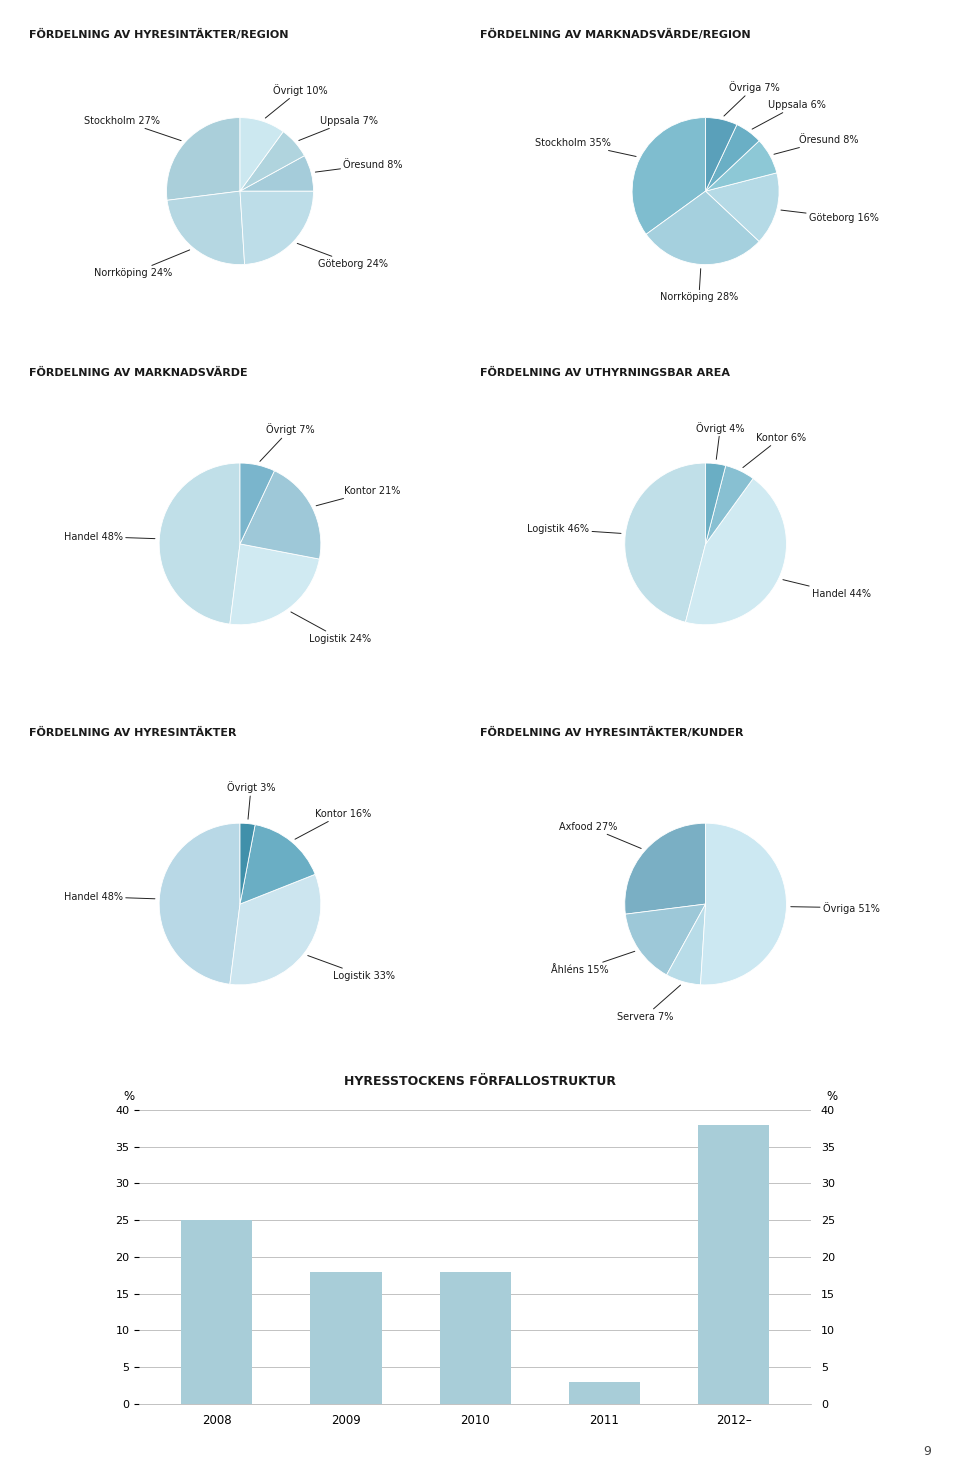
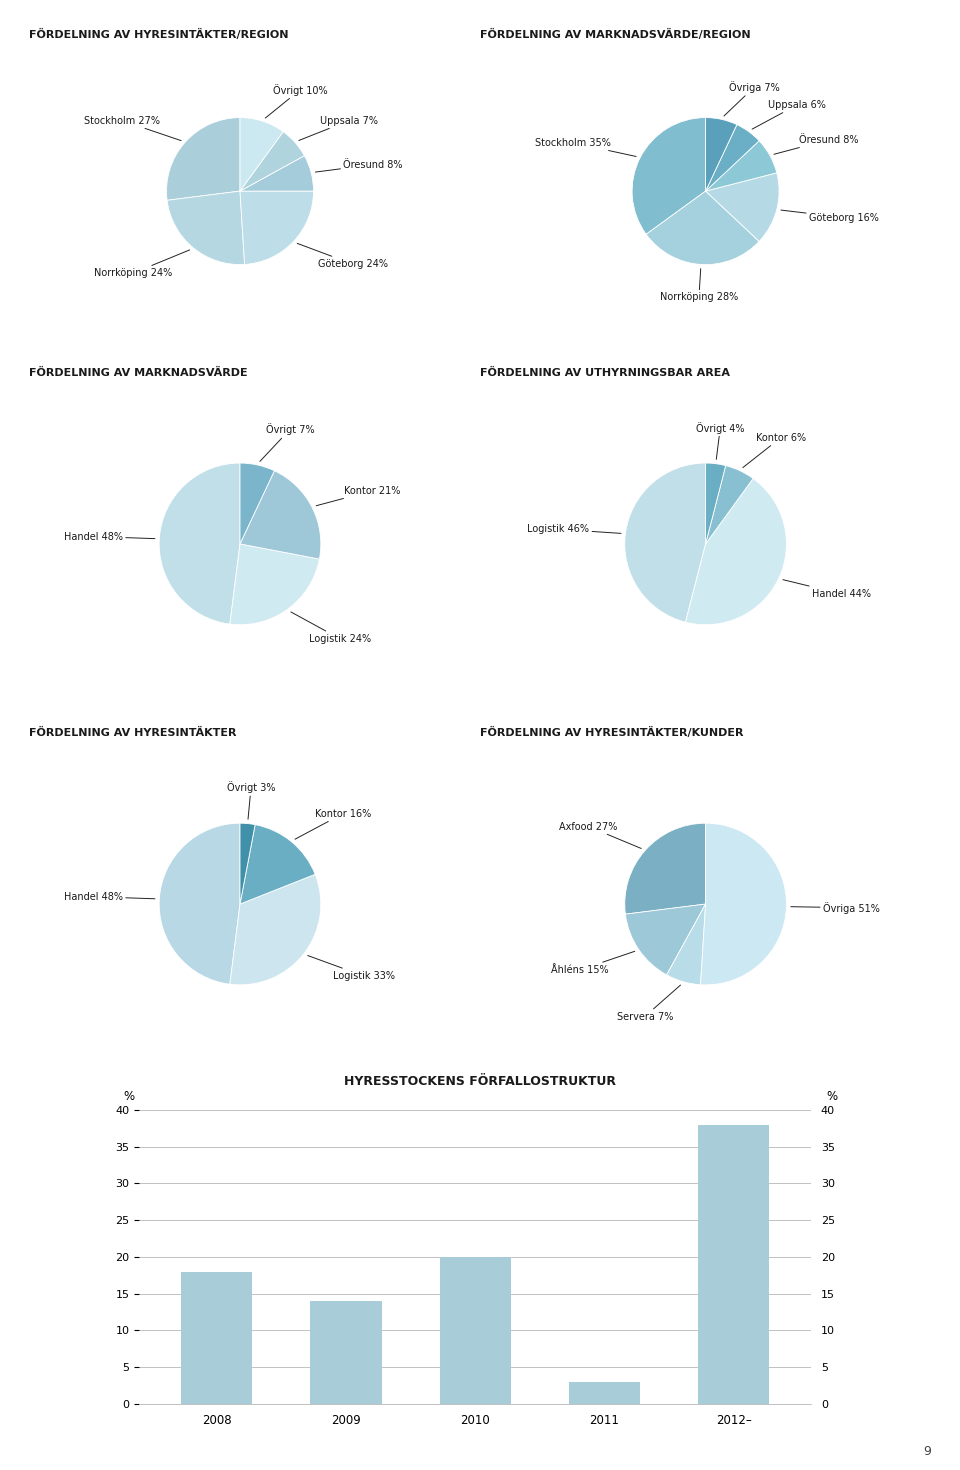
2008: 25 -> 18
2009: 18 -> 14
2010: 18 -> 20
